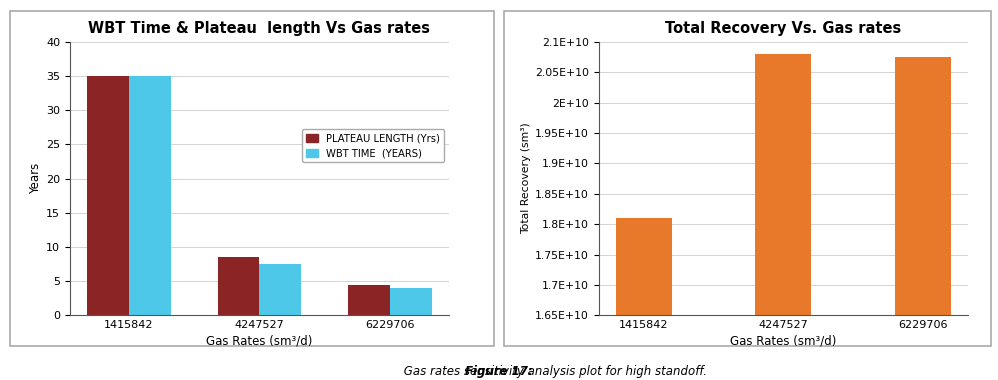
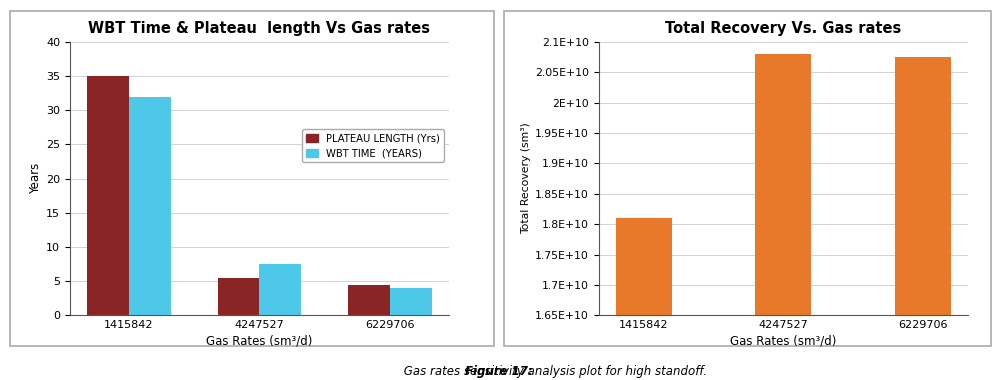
WBT Time & Plateau length Vs Gas rates/WBT TIME (YEARS)/1415842: 35.0 -> 32.0
WBT Time & Plateau length Vs Gas rates/PLATEAU LENGTH (Yrs)/4247527: 8.5 -> 5.4
